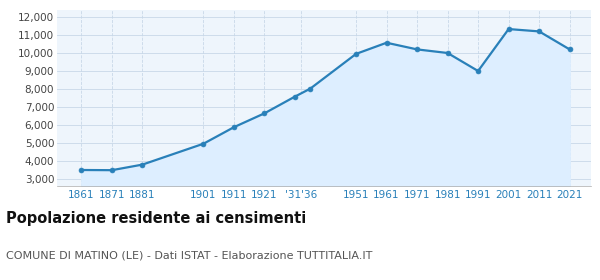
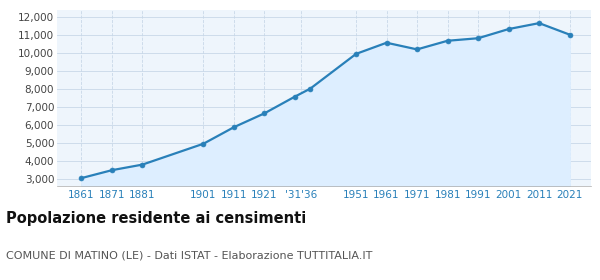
1861: 3,500 -> 3,000
1981: 10,000 -> 10,700
1991: 9,000 -> 10,800
2011: 11,200 -> 11,700
2021: 10,200 -> 11,000
